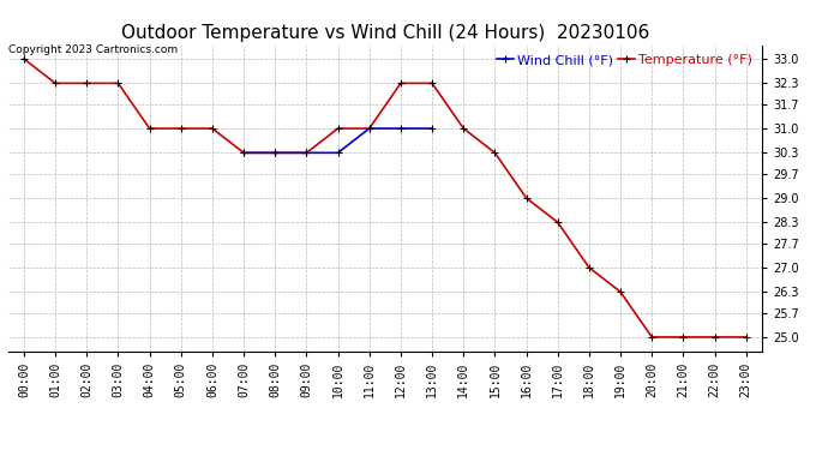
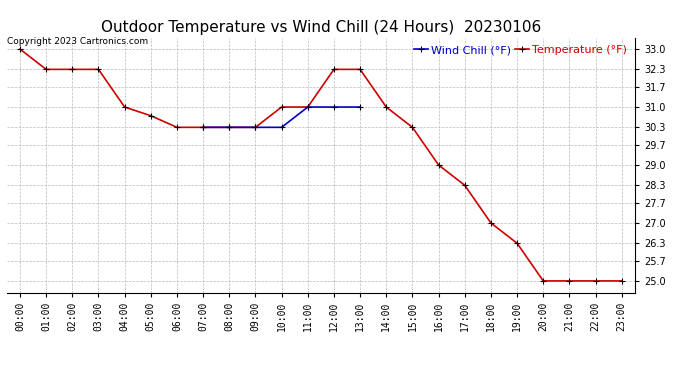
Temperature (°F)/05:00: 31.0 -> 30.7
Temperature (°F)/06:00: 31.0 -> 30.3
